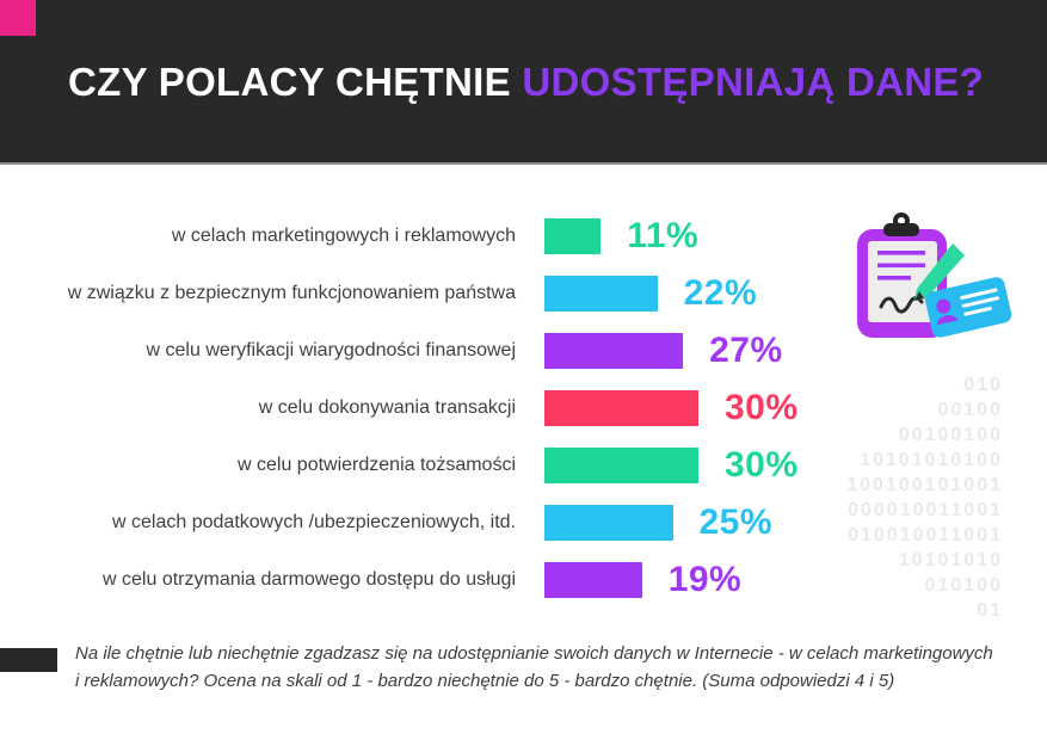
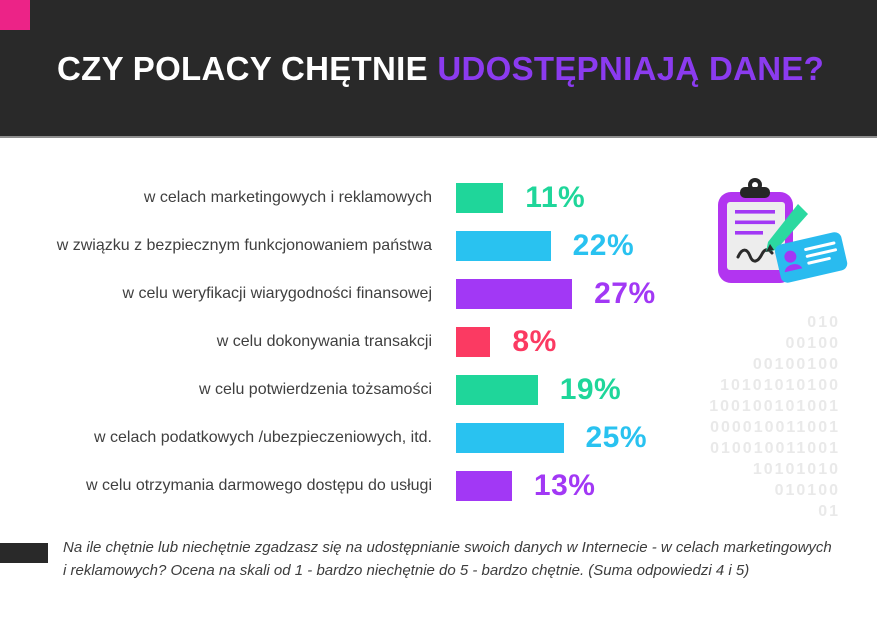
w celu dokonywania transakcji: 30% -> 8%
w celu potwierdzenia tożsamości: 30% -> 19%
w celu otrzymania darmowego dostępu do usługi: 19% -> 13%
